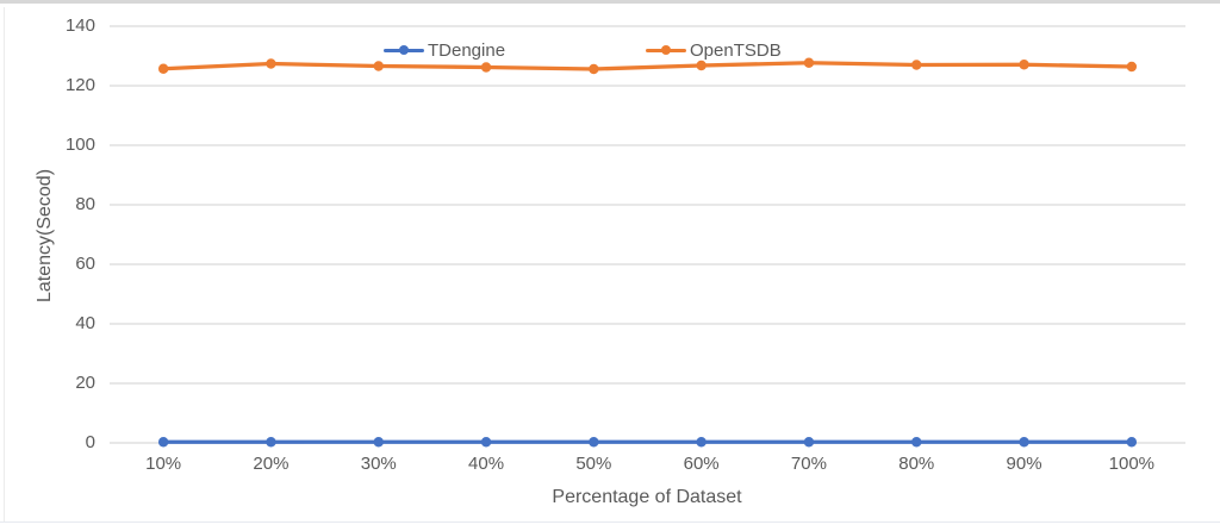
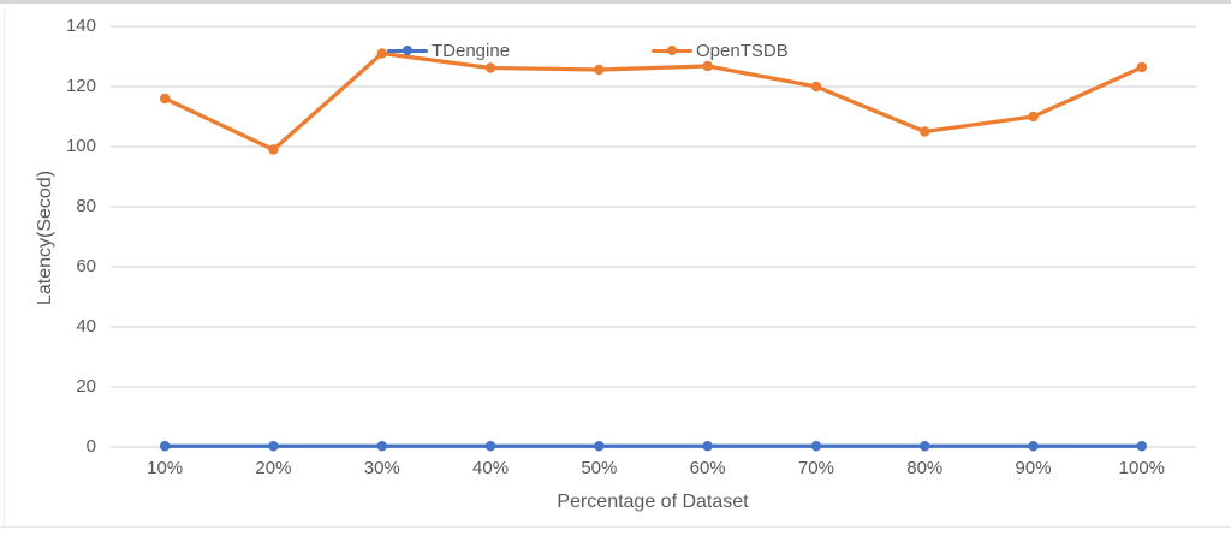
OpenTSDB/10%: 126 -> 116
OpenTSDB/20%: 127 -> 99
OpenTSDB/30%: 127 -> 131
OpenTSDB/70%: 128 -> 120
OpenTSDB/80%: 127 -> 105
OpenTSDB/90%: 127 -> 110
